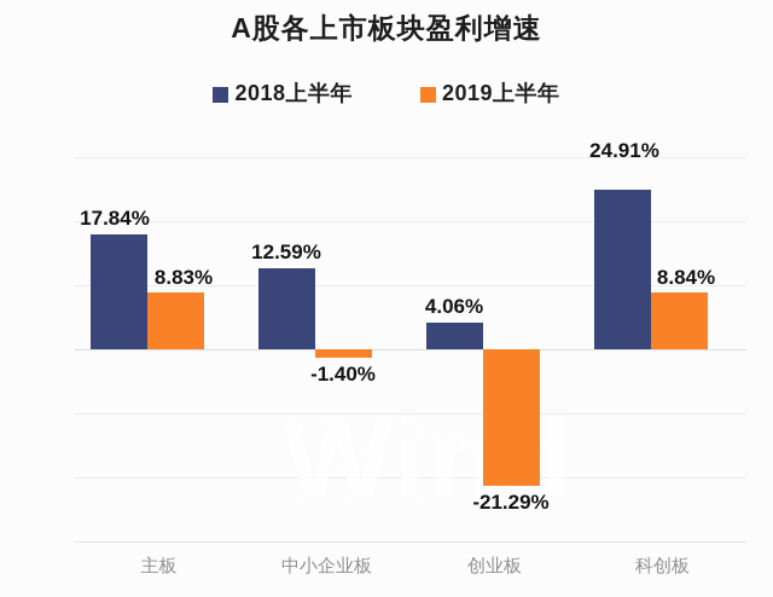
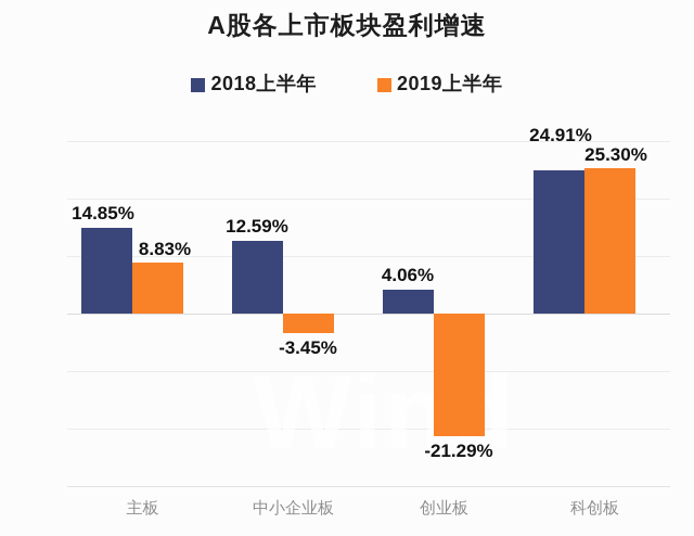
2018上半年/主板: 17.84% -> 14.85%
2019上半年/中小企业板: -1.40% -> -3.45%
2019上半年/科创板: 8.84% -> 25.30%
